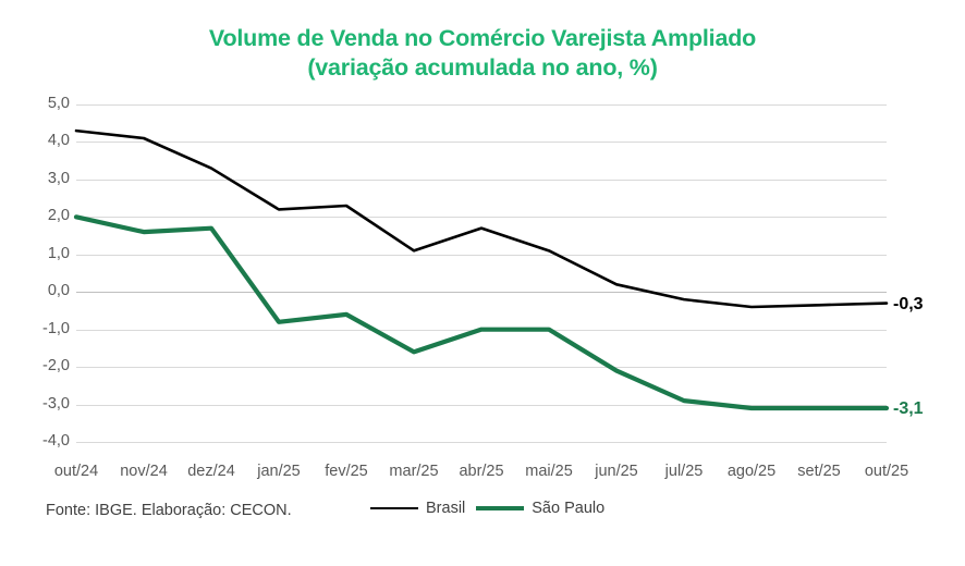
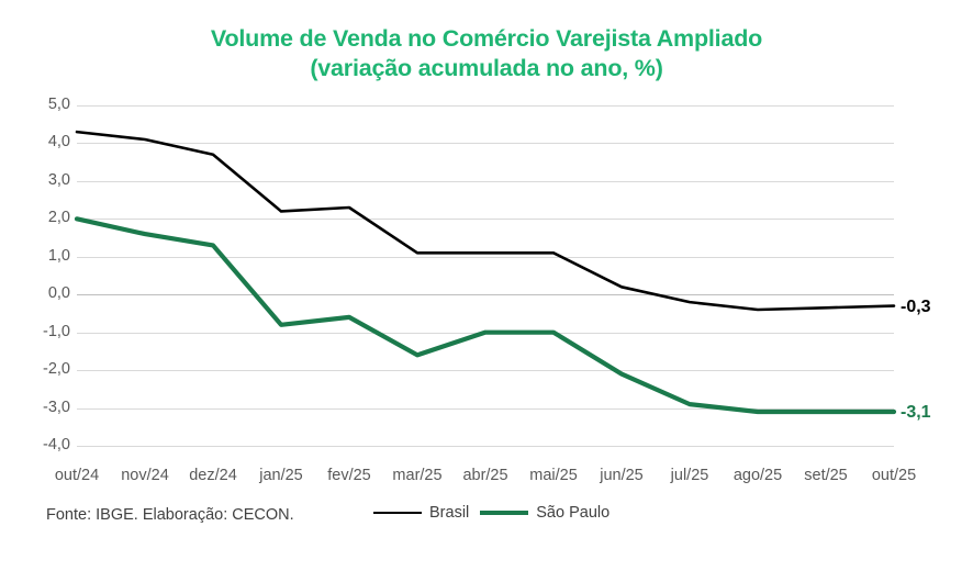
Brasil/dez/24: 3,3 -> 3,7
São Paulo/dez/24: 1,7 -> 1,3
Brasil/abr/25: 1,7 -> 1,1
